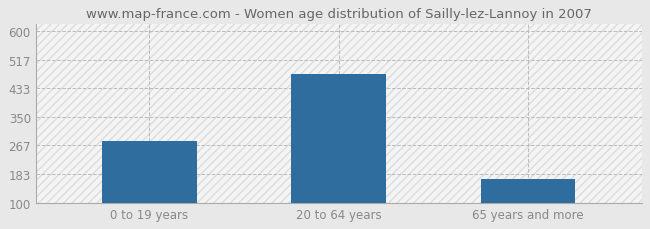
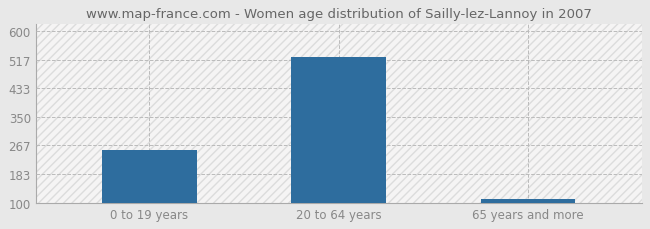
0 to 19 years: 280 -> 253
20 to 64 years: 475 -> 526
65 years and more: 170 -> 112
